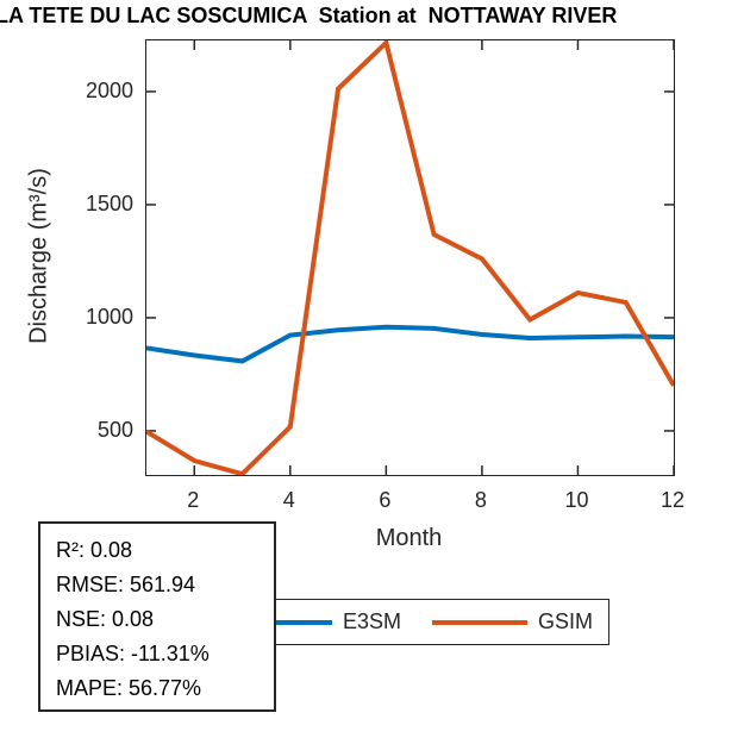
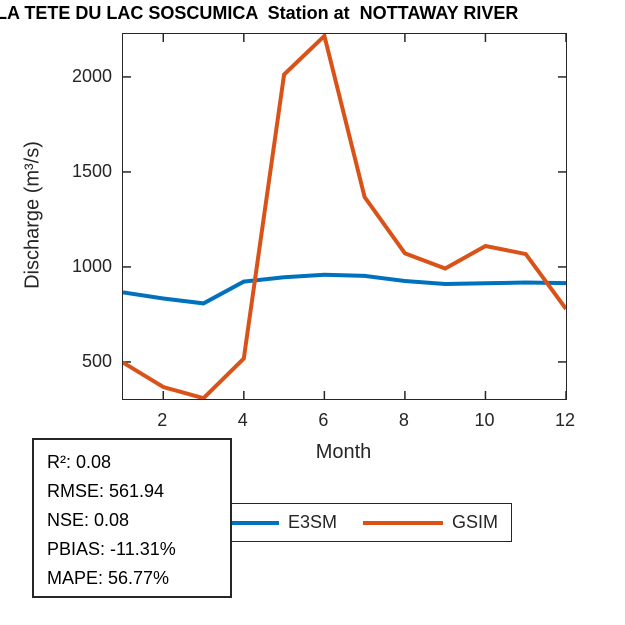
GSIM/8: 1260 -> 1070
GSIM/12: 700 -> 780
